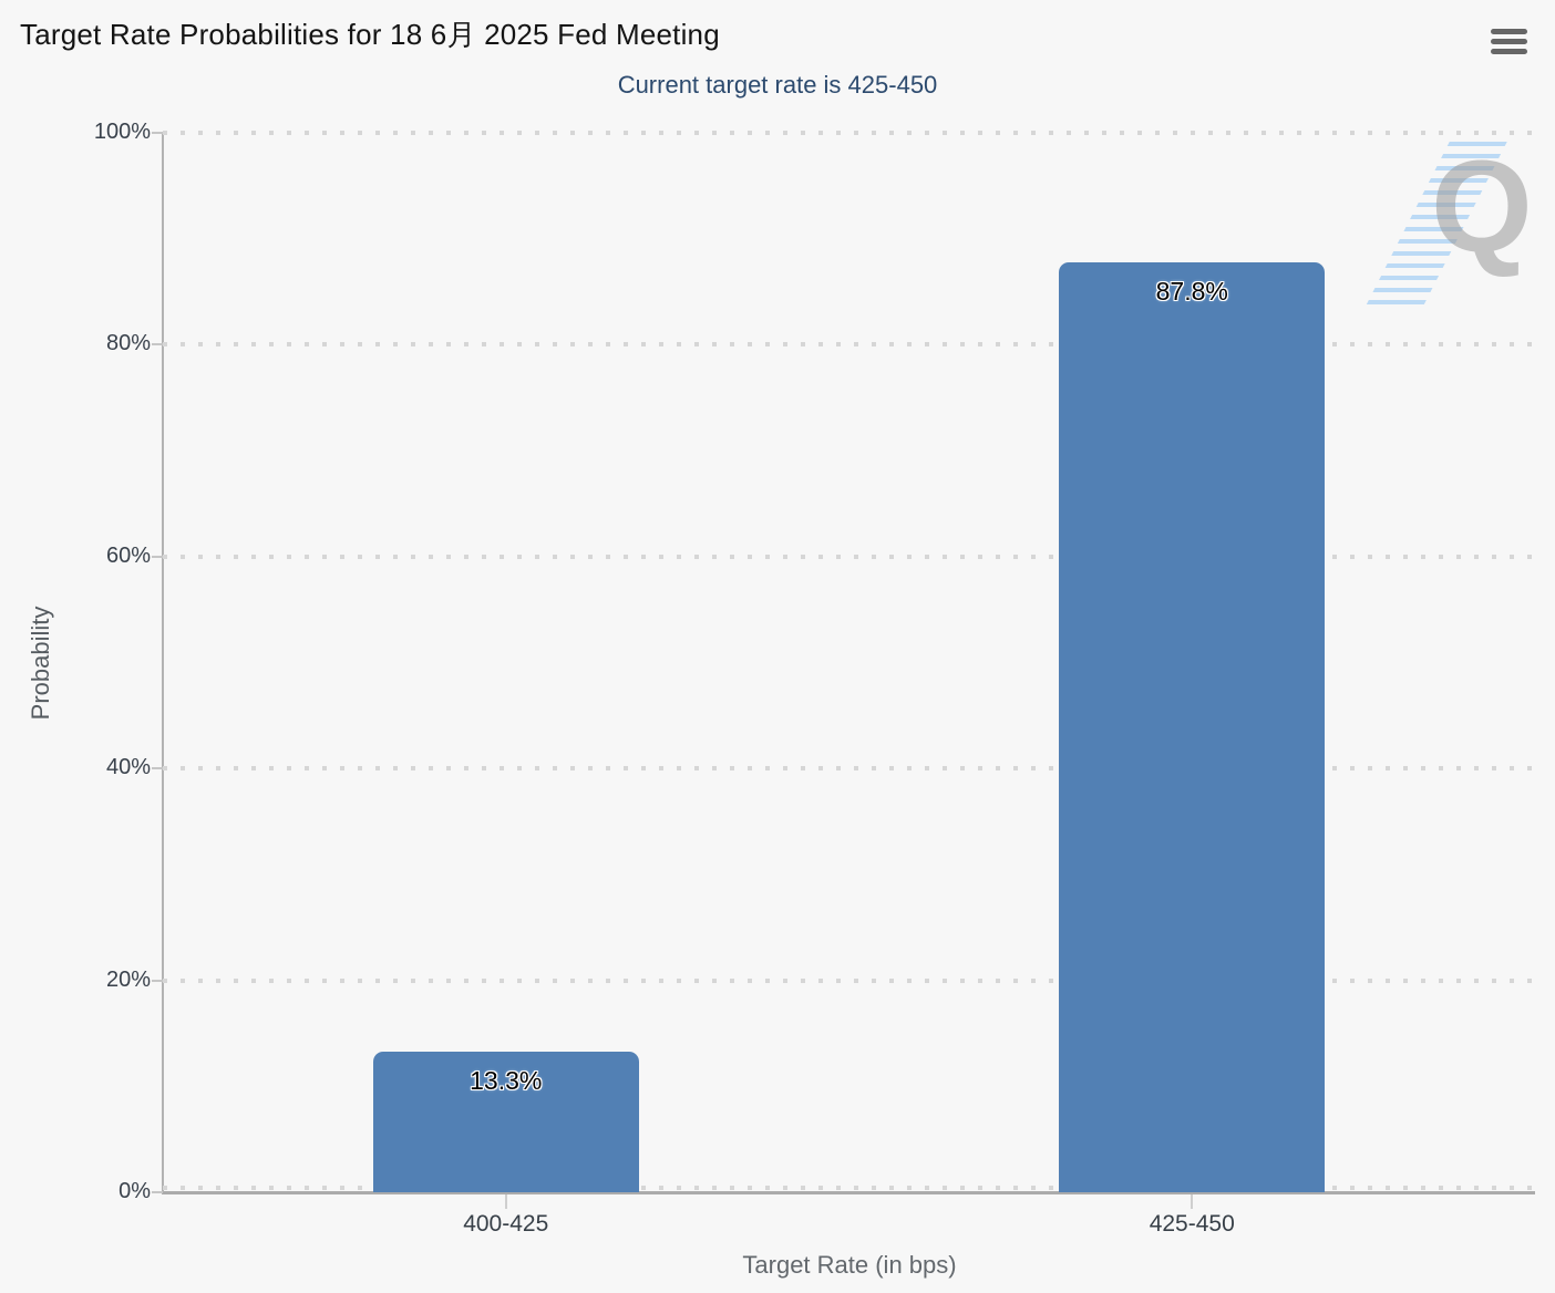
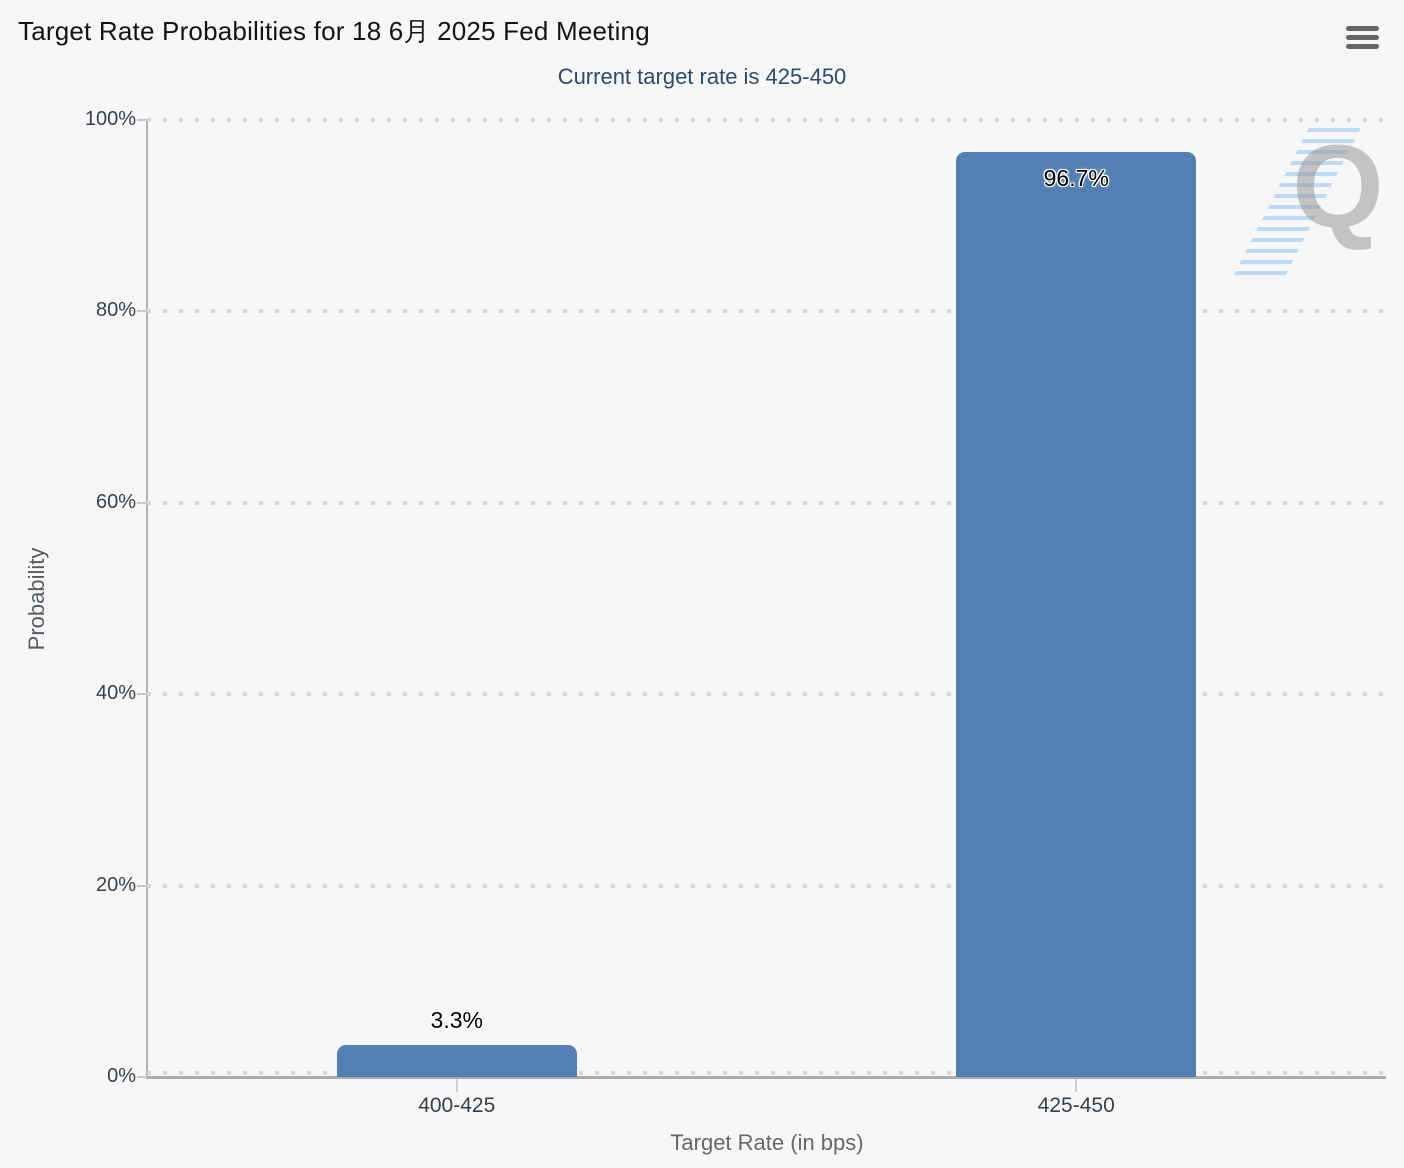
400-425: 13.3% -> 3.3%
425-450: 87.8% -> 96.7%
